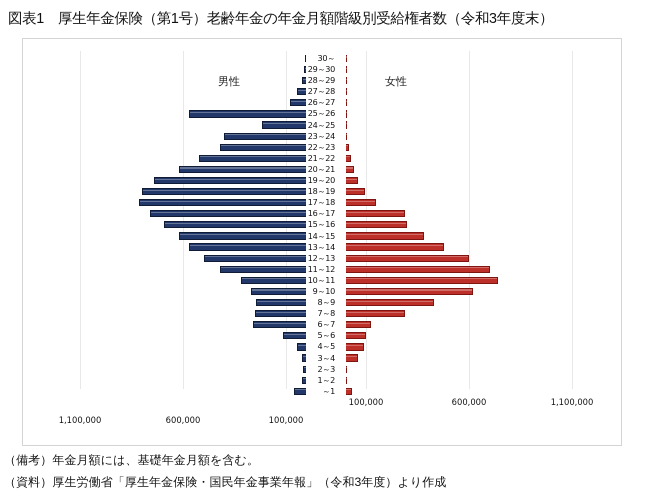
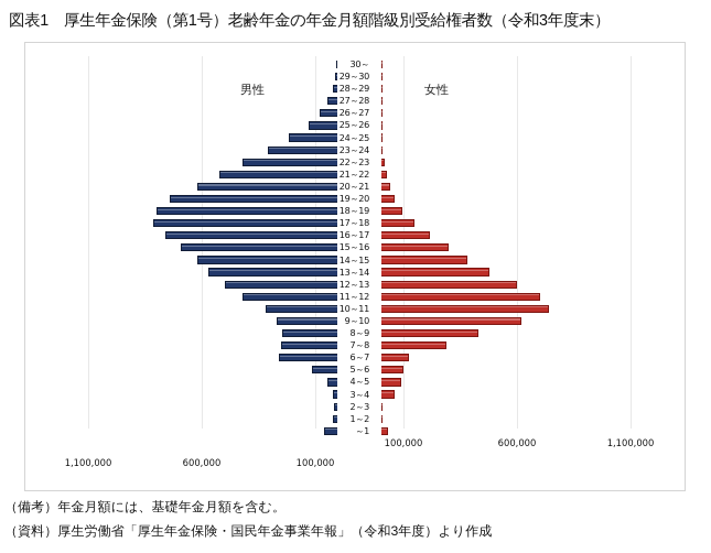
男性/25～26: 570000 -> 130000
男性/23～24: 400000 -> 310000
女性/16～17: 290000 -> 220000
